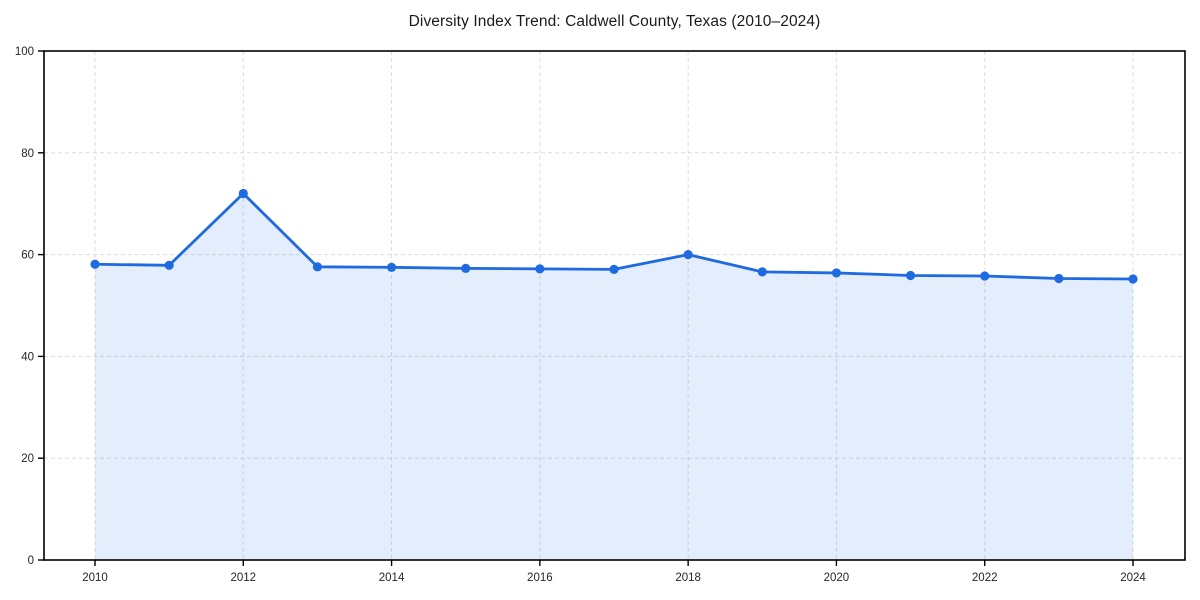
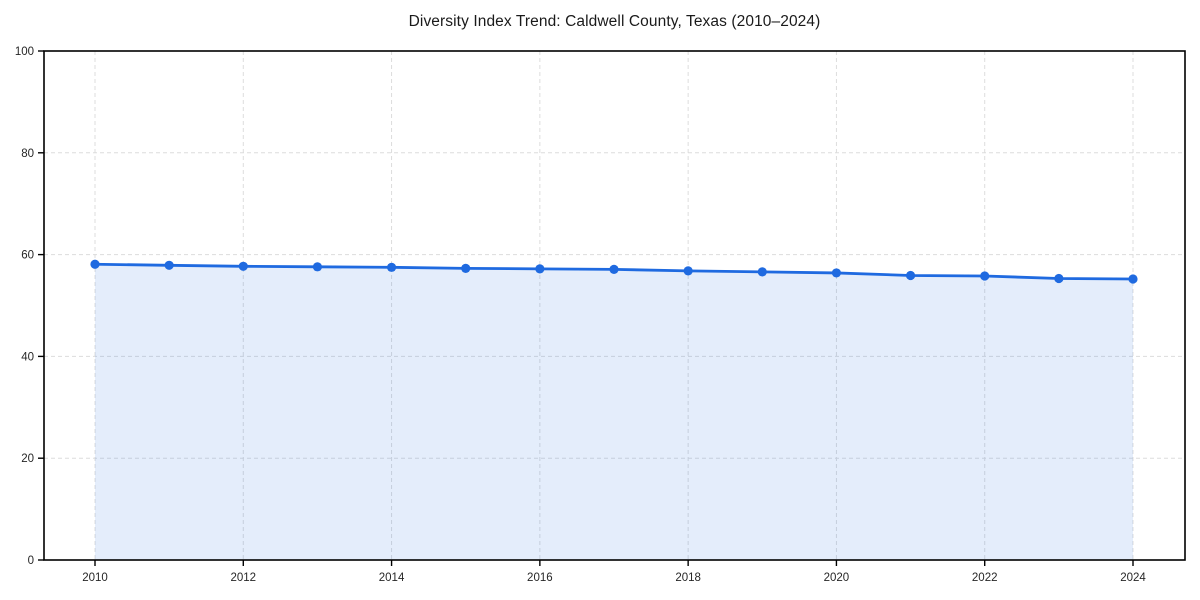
2012: 72 -> 58
2018: 60 -> 57
